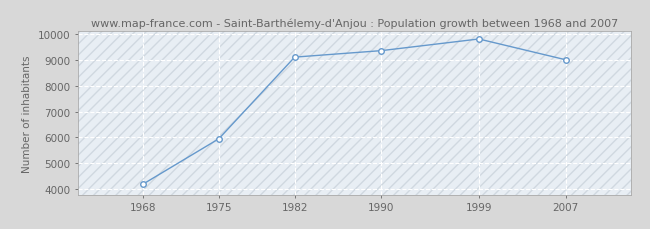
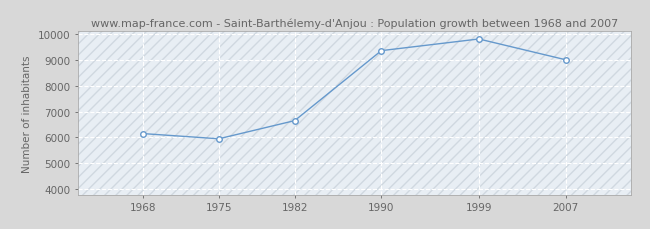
1968: 4200 -> 6150
1982: 9100 -> 6650
